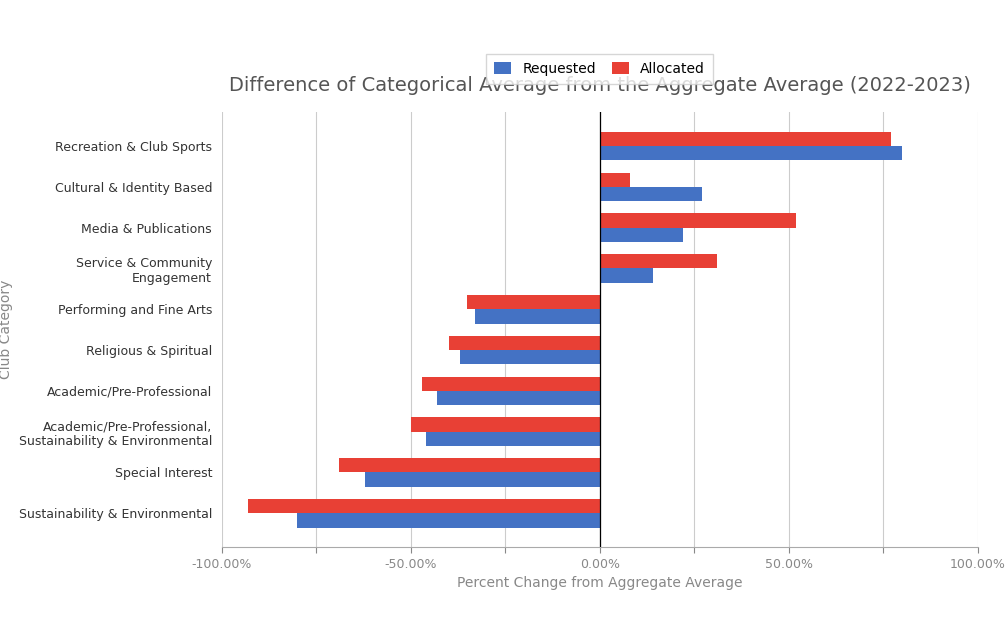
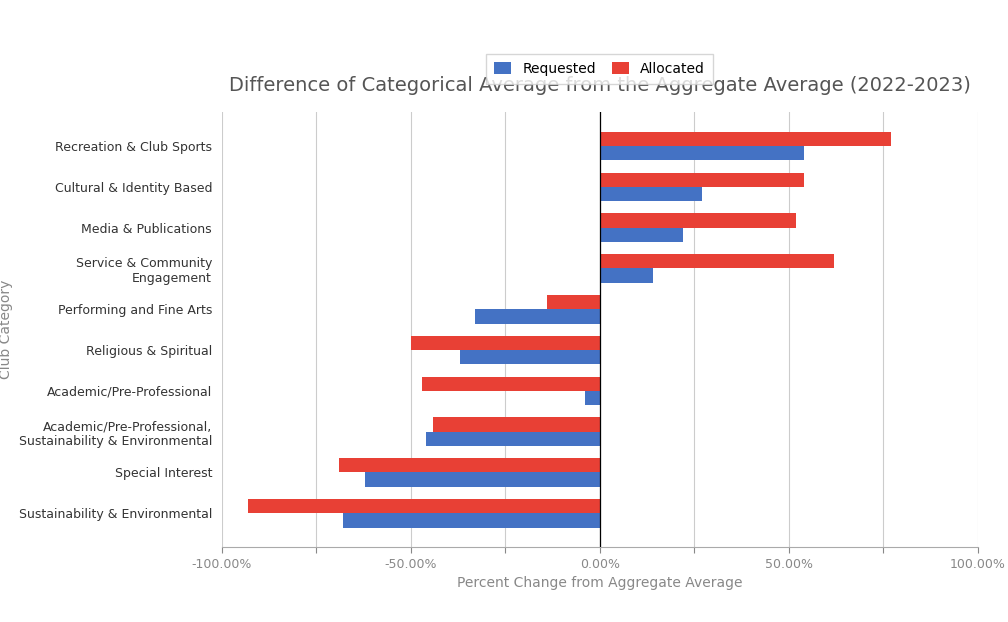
Requested/Recreation & Club Sports: 80% -> 54%
Allocated/Cultural & Identity Based: 8% -> 54%
Allocated/Service & Community Engagement: 31% -> 62%
Allocated/Performing and Fine Arts: -35% -> -14%
Allocated/Religious & Spiritual: -40% -> -50%
Requested/Academic/Pre-Professional: -43% -> -4%
Allocated/Academic/Pre-Professional, Sustainability & Environmental: -50% -> -44%
Requested/Sustainability & Environmental: -80% -> -68%
